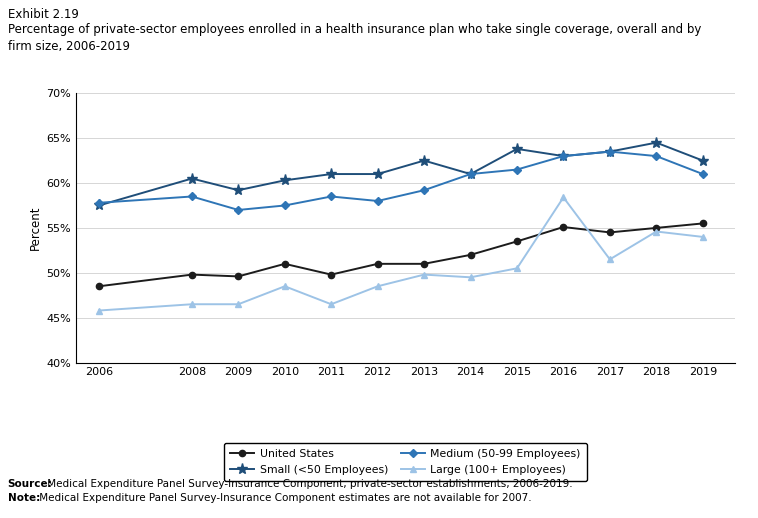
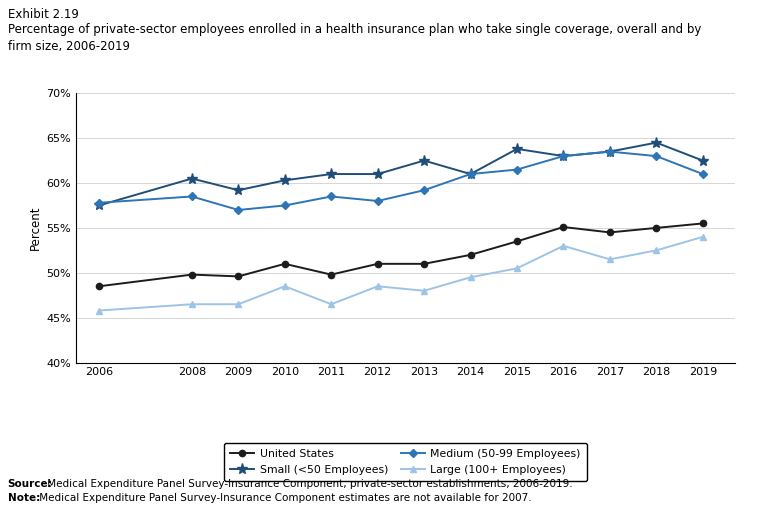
Large (100+ Employees)/2013: 49.8% -> 48.0%
Large (100+ Employees)/2016: 58.4% -> 53.0%
Large (100+ Employees)/2018: 54.6% -> 52.5%
